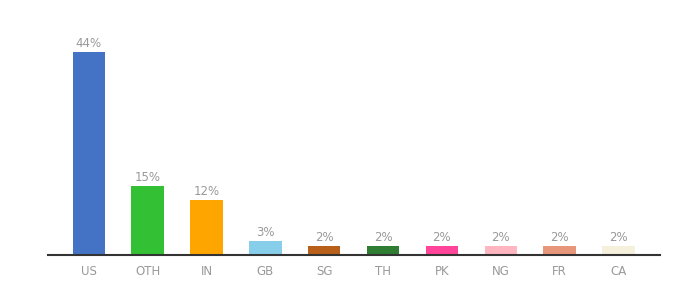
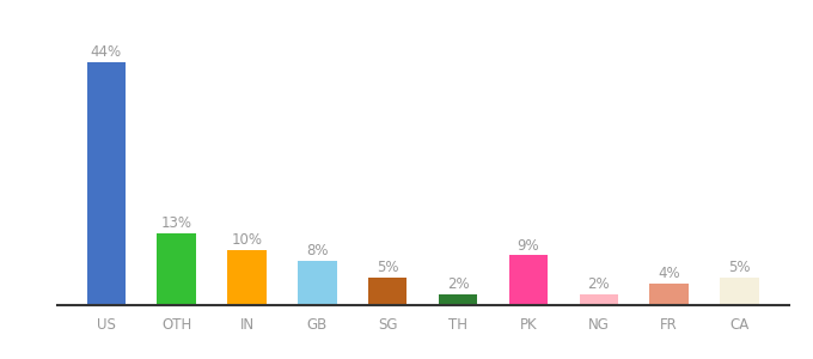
OTH: 15% -> 13%
IN: 12% -> 10%
GB: 3% -> 8%
SG: 2% -> 5%
PK: 2% -> 9%
FR: 2% -> 4%
CA: 2% -> 5%
